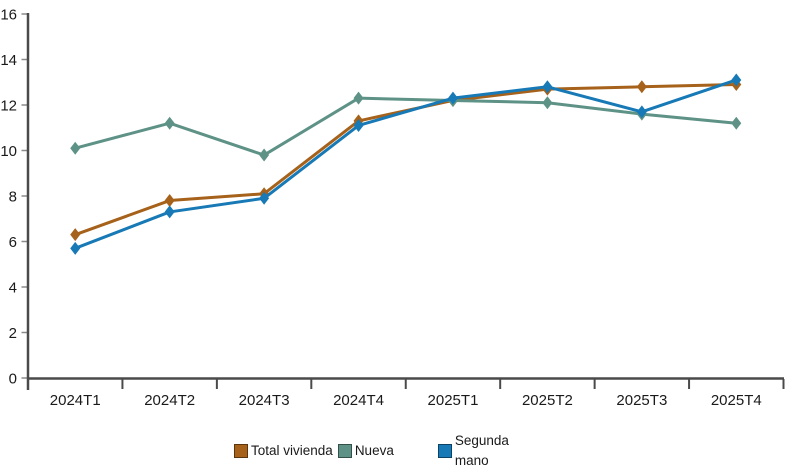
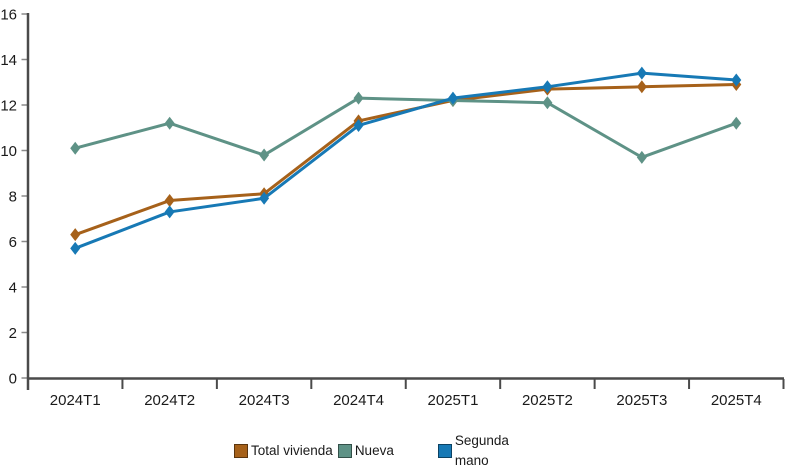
Nueva/2025T3: 11.6 -> 9.7
Segunda mano/2025T3: 11.7 -> 13.4
